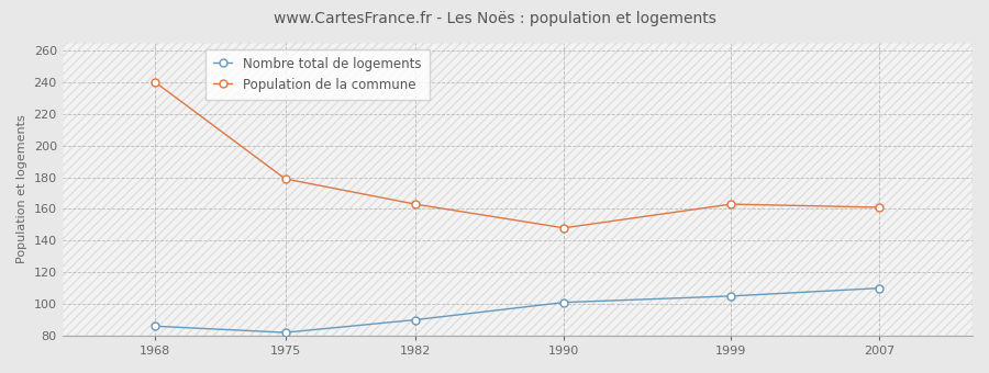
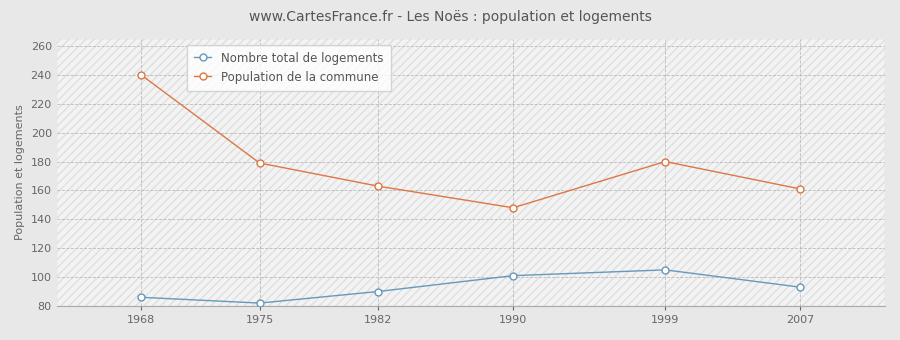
Population de la commune/1999: 163 -> 180
Nombre total de logements/2007: 110 -> 93
